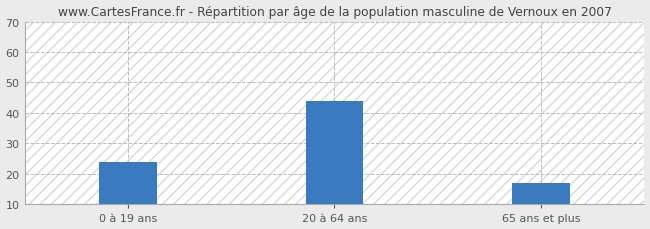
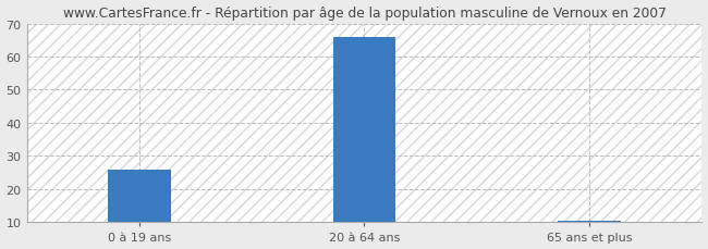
0 à 19 ans: 24.0 -> 26.0
20 à 64 ans: 44.0 -> 66.0
65 ans et plus: 17.0 -> 10.5
